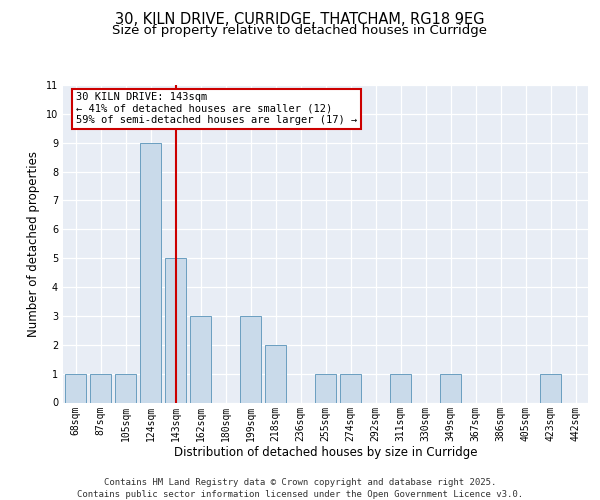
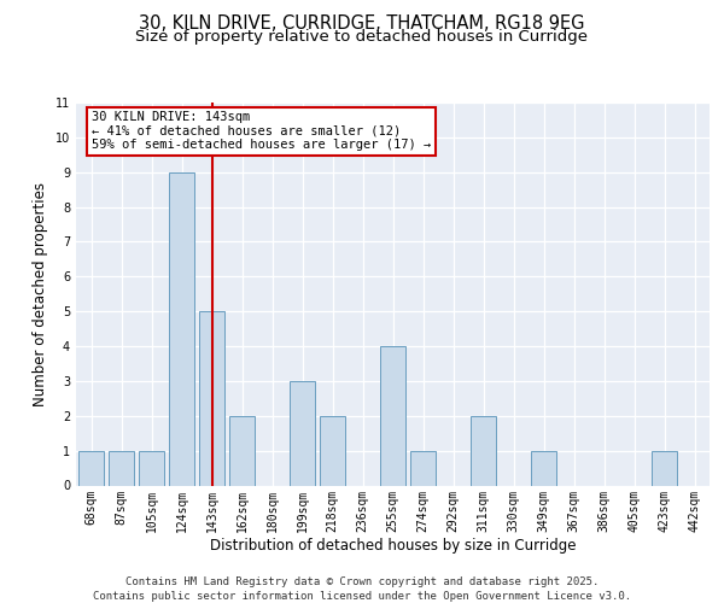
162sqm: 3 -> 2
255sqm: 1 -> 4
311sqm: 1 -> 2
